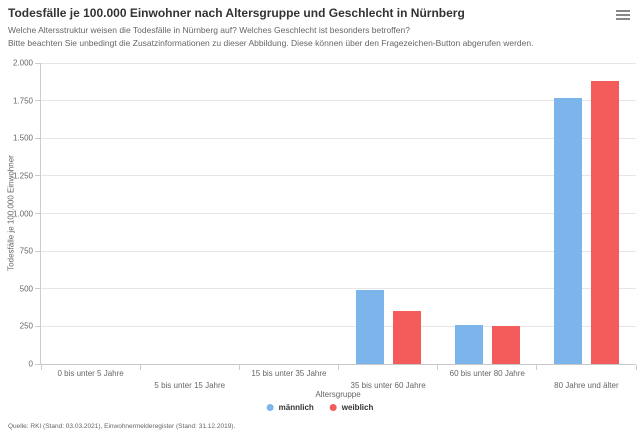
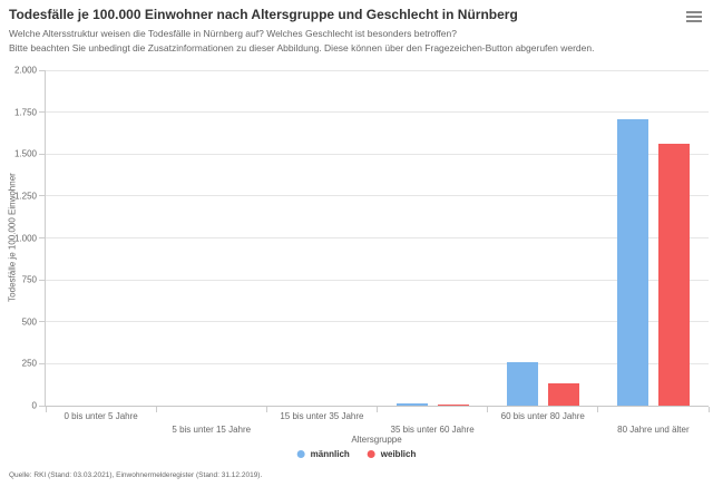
männlich/35 bis unter 60 Jahre: 490 -> 10
weiblich/35 bis unter 60 Jahre: 350 -> 10
weiblich/60 bis unter 80 Jahre: 250 -> 130
männlich/80 Jahre und älter: 1770 -> 1710
weiblich/80 Jahre und älter: 1880 -> 1560
